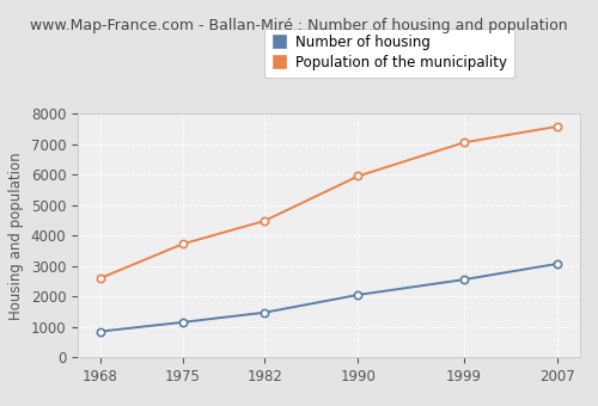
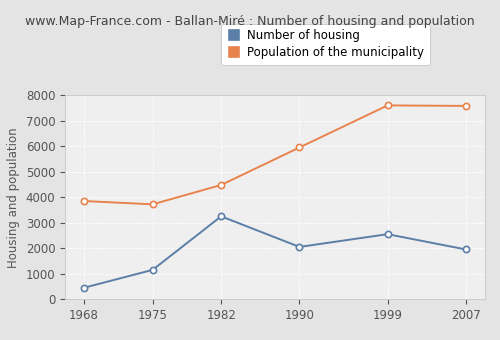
Number of housing/1968: 850 -> 450
Population of the municipality/1968: 2600 -> 3850
Number of housing/1982: 1470 -> 3250
Population of the municipality/1999: 7050 -> 7600
Number of housing/2007: 3070 -> 1950
